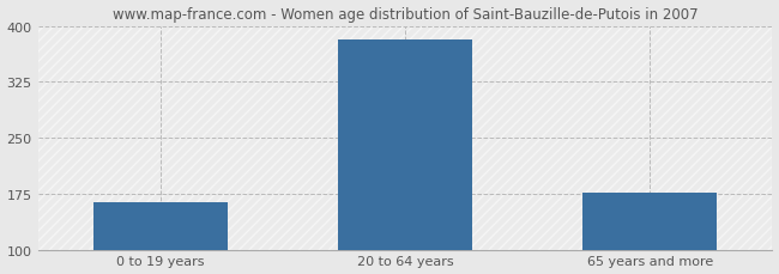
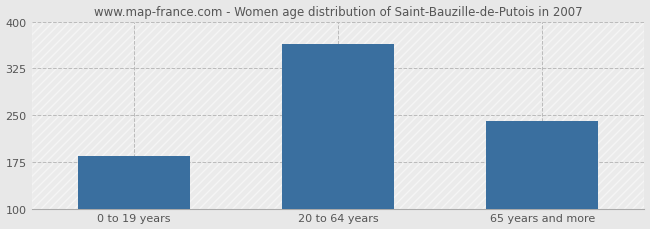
0 to 19 years: 163 -> 184
20 to 64 years: 382 -> 364
65 years and more: 176 -> 240
